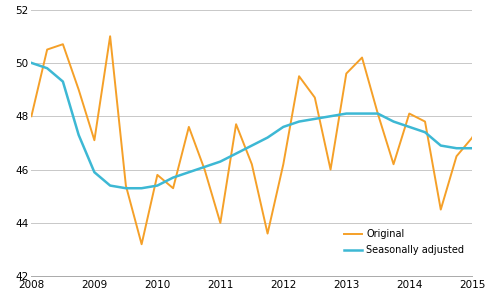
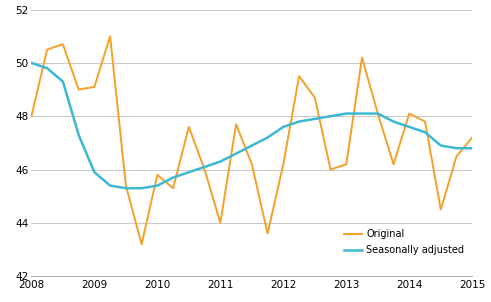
Original/2009: 47.1 -> 49.1
Original/2013: 49.6 -> 46.2
